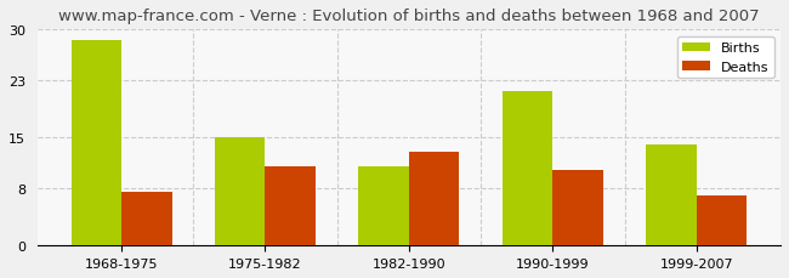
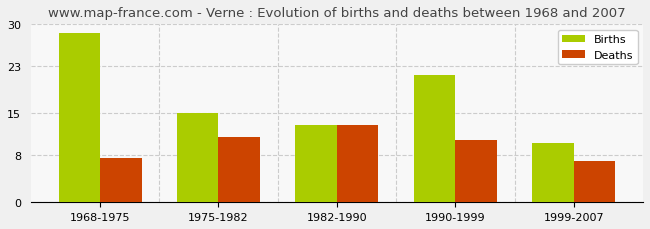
Births/1982-1990: 11.0 -> 13.0
Births/1999-2007: 14.0 -> 10.0
